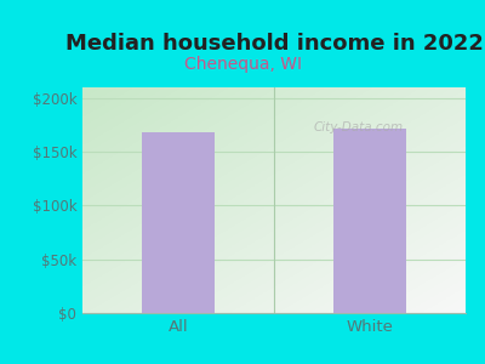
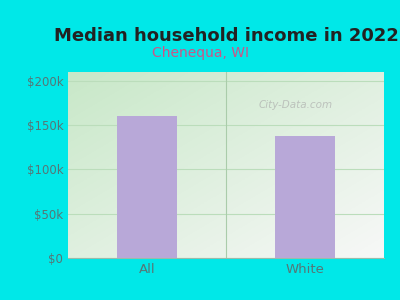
All: $168k -> $160k
White: $172k -> $138k
